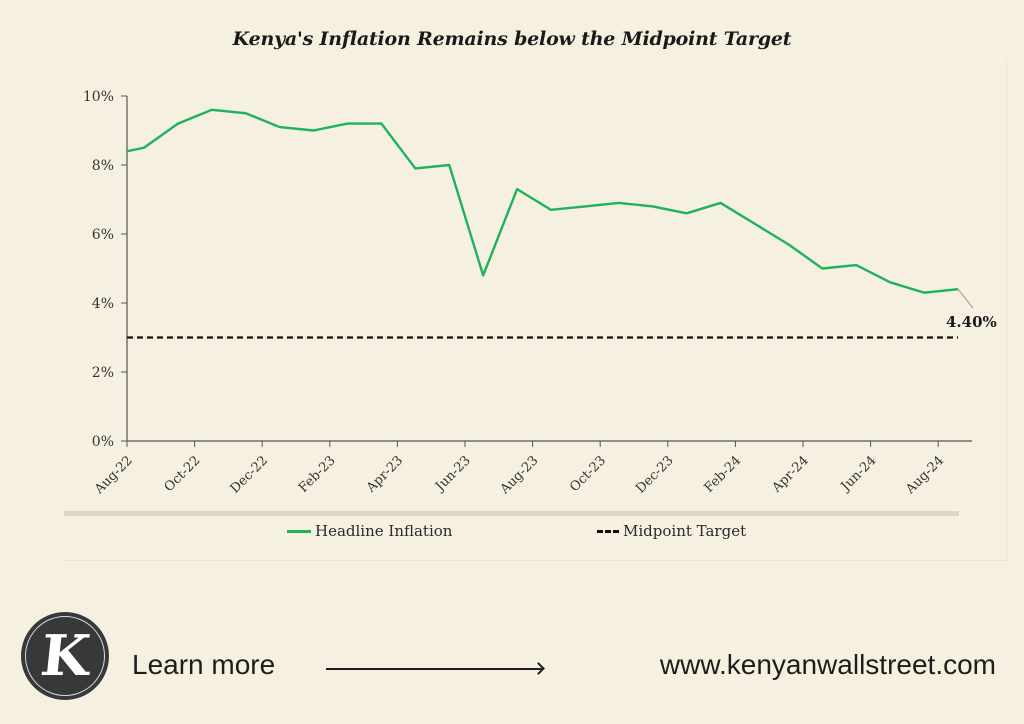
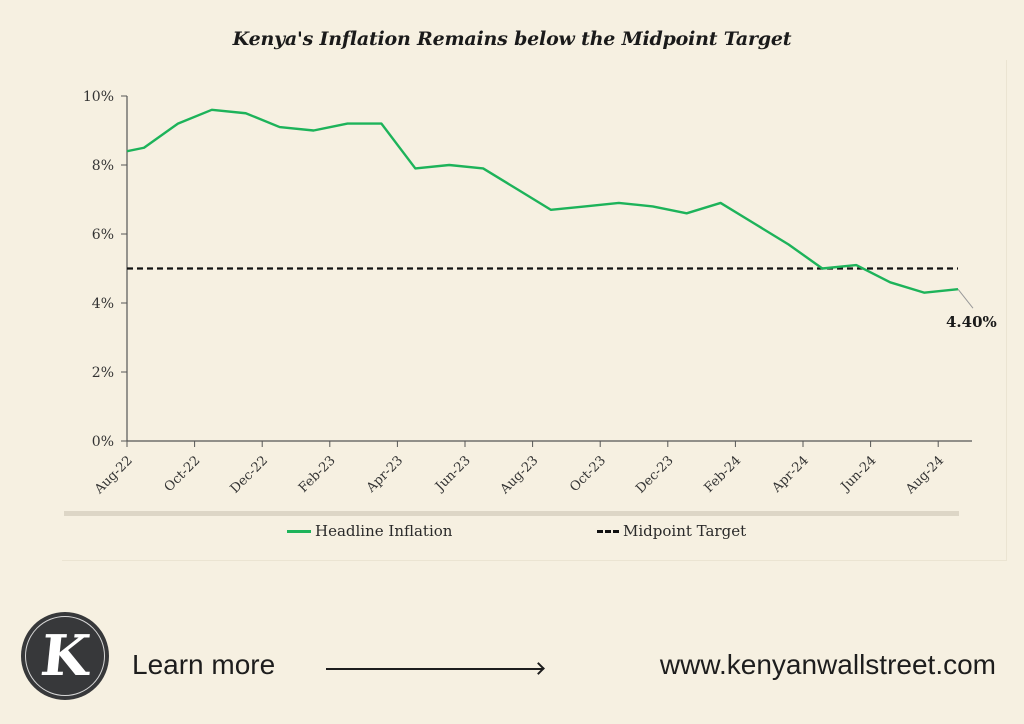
Midpoint Target/Aug-22: 3% -> 5%
Headline Inflation/Jun-23: 4.8% -> 7.9%
Midpoint Target/Feb-24: 6% -> 5%
Midpoint Target/Apr-24: 7% -> 5%
Midpoint Target/Jun-24: 4% -> 5%
